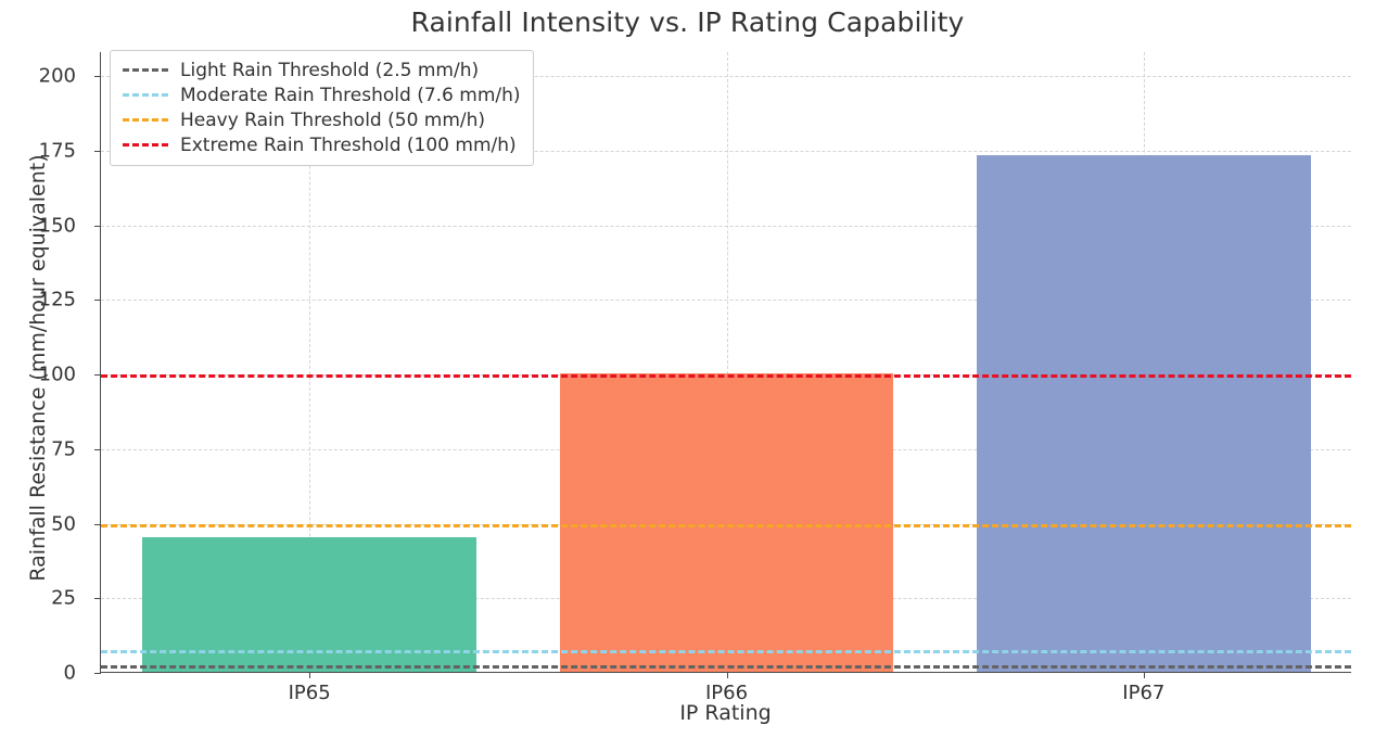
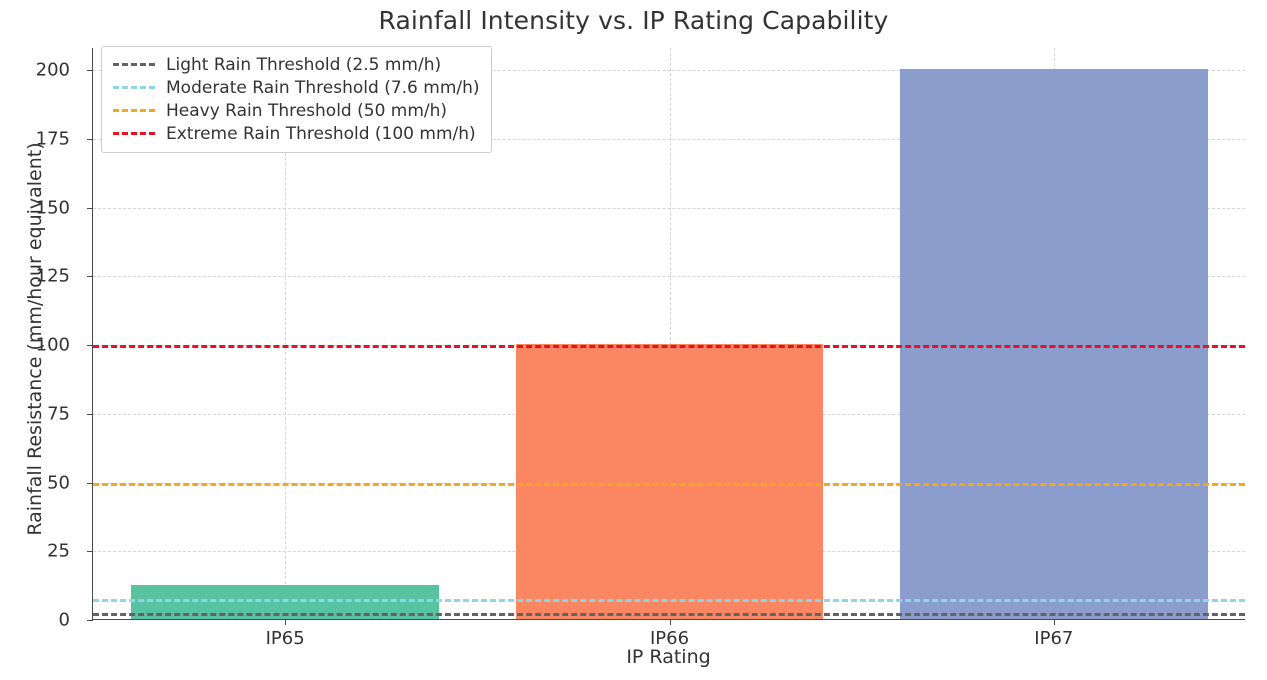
IP65: 45 -> 12
IP67: 173 -> 200
